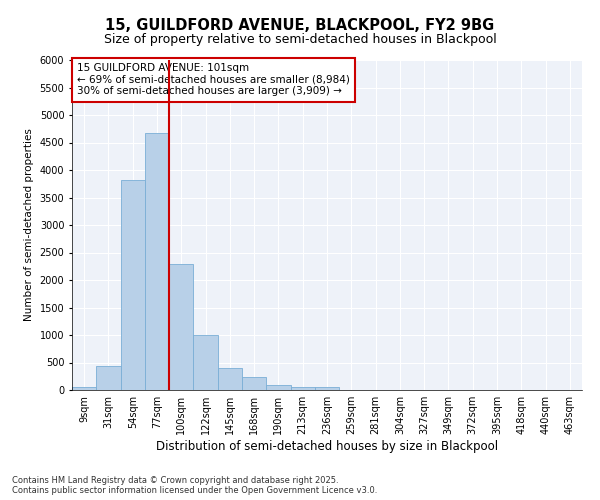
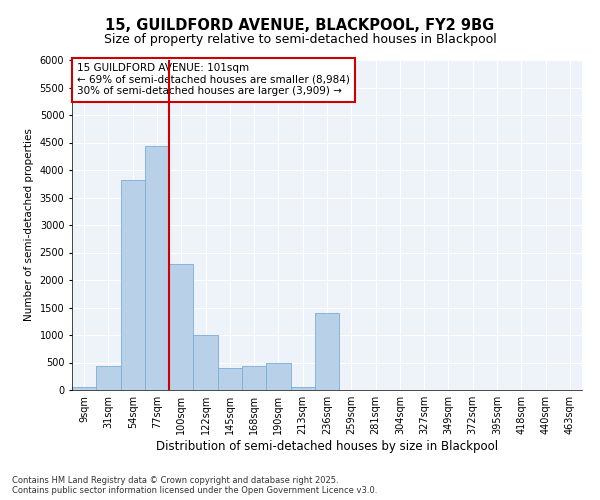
77sqm: 4680 -> 4440
168sqm: 230 -> 440
190sqm: 80 -> 500
236sqm: 50 -> 1400
